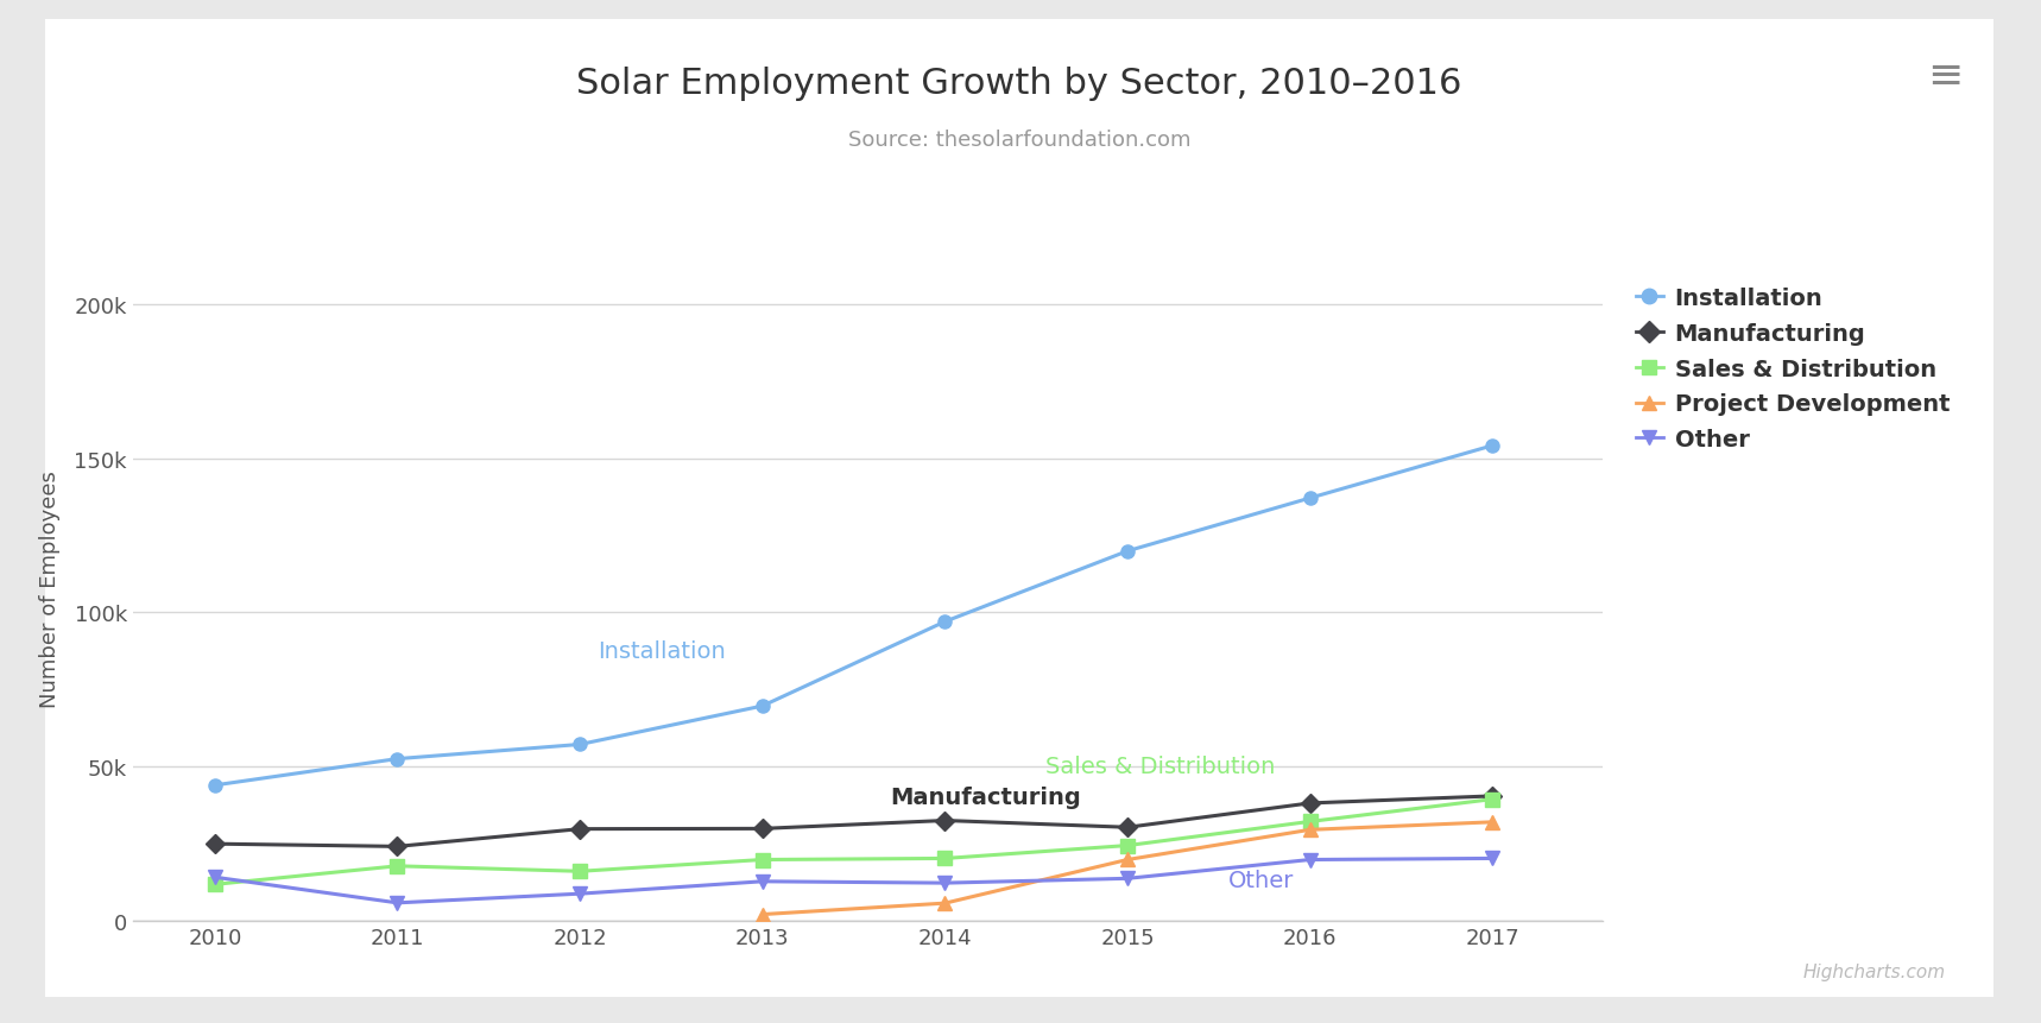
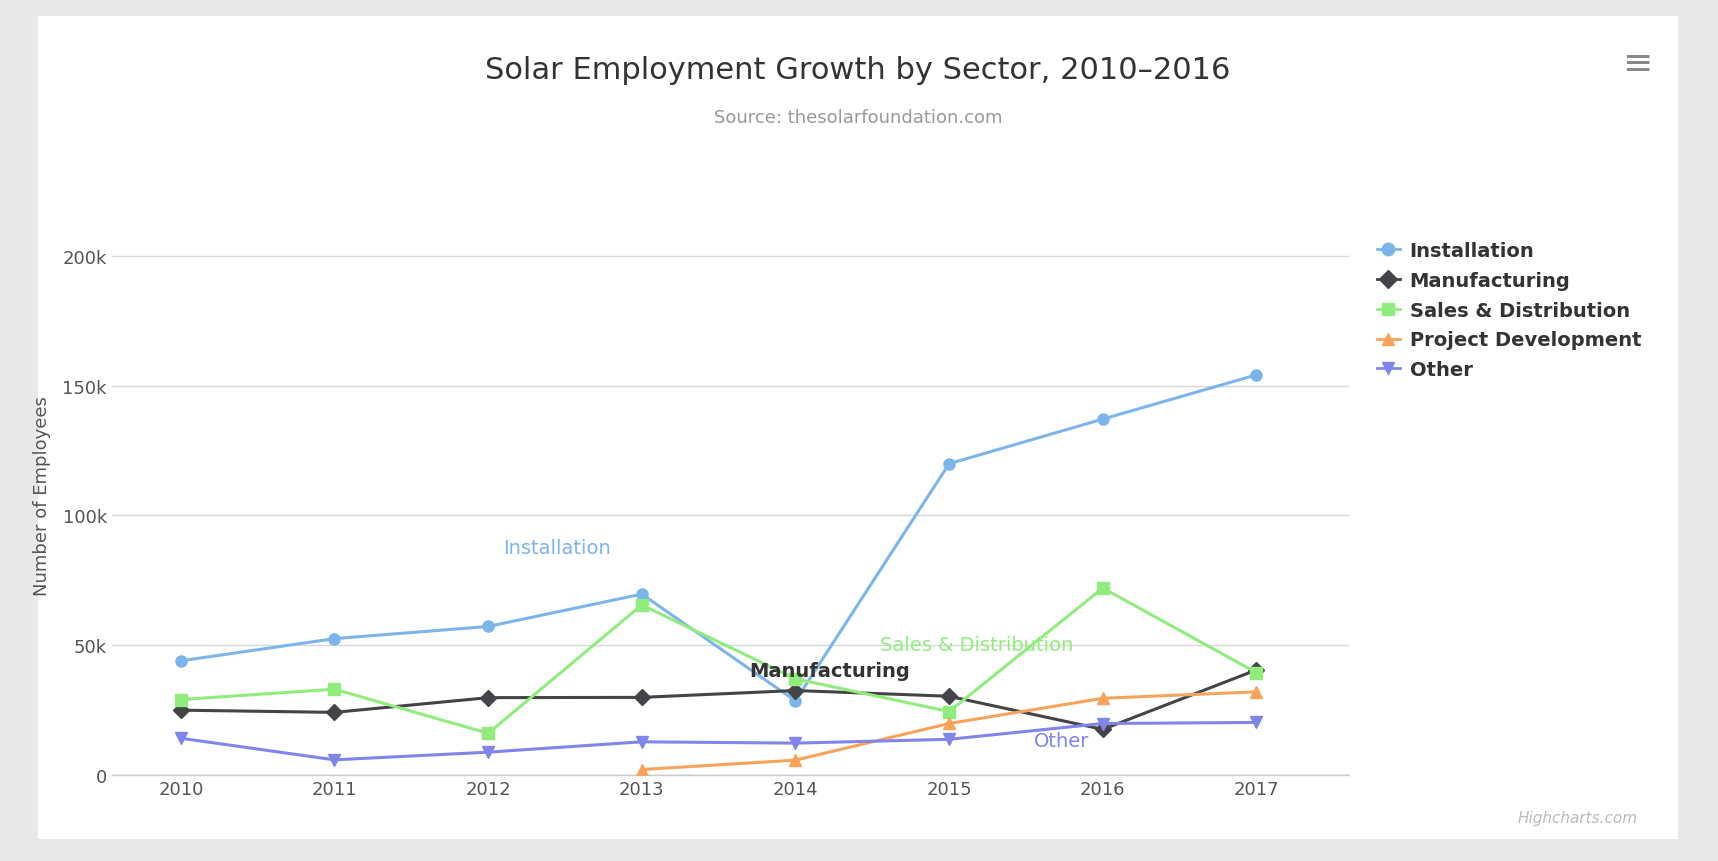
Sales & Distribution/2010: 11.7k -> 29.0k
Sales & Distribution/2011: 17.7k -> 33.0k
Sales & Distribution/2013: 19.8k -> 65.5k
Installation/2014: 97.0k -> 28.5k
Sales & Distribution/2014: 20.2k -> 37.0k
Manufacturing/2016: 38.1k -> 17.5k
Sales & Distribution/2016: 32.1k -> 72.0k
